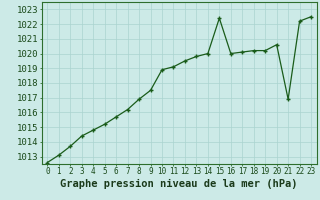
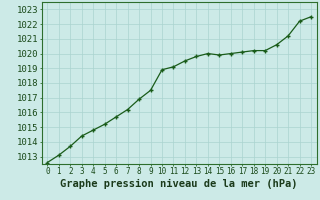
15: 1022.4 -> 1019.9
21: 1016.9 -> 1021.2
